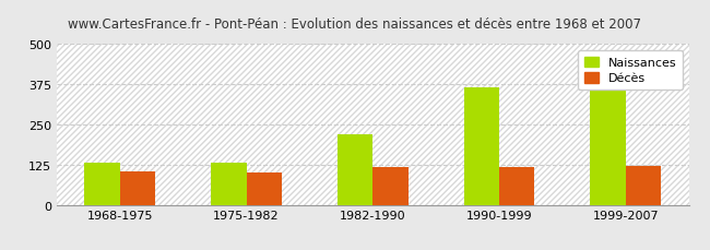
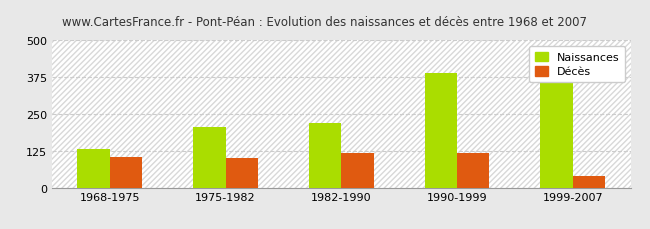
Naissances/1975-1982: 130 -> 205
Naissances/1990-1999: 365 -> 390
Décès/1999-2007: 122 -> 40
